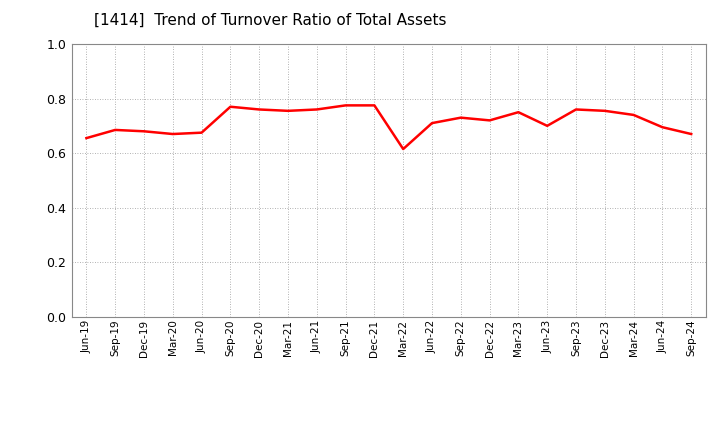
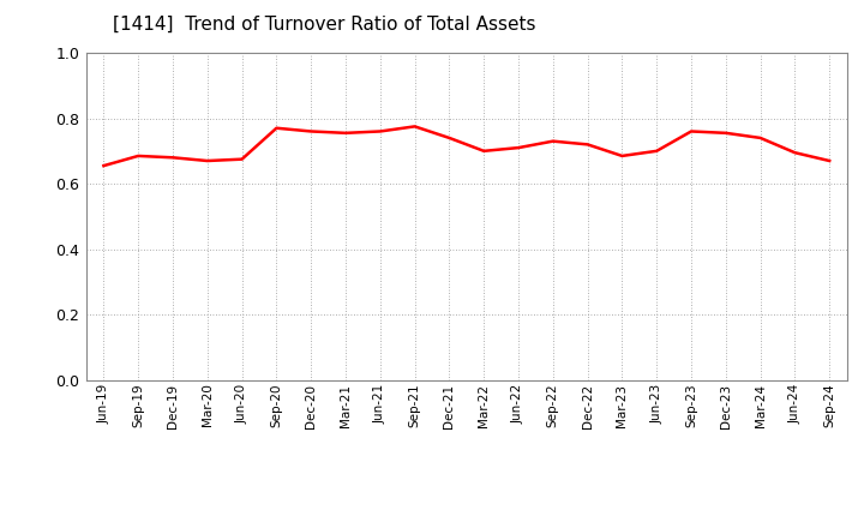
Dec-21: 0.775 -> 0.740
Mar-22: 0.615 -> 0.700
Mar-23: 0.750 -> 0.685
